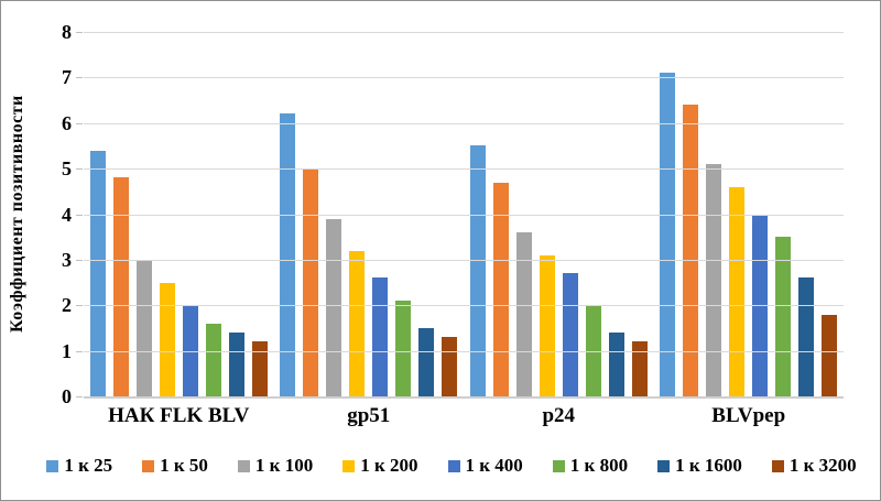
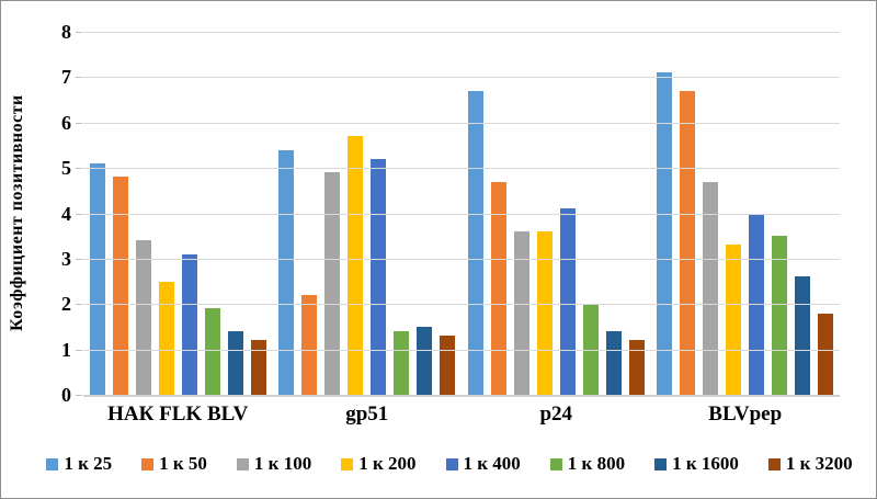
1 к 25/НАК FLK BLV: 5.4 -> 5.1
1 к 100/НАК FLK BLV: 3.0 -> 3.4
1 к 400/НАК FLK BLV: 2.0 -> 3.1
1 к 800/НАК FLK BLV: 1.6 -> 1.9
1 к 25/gp51: 6.2 -> 5.4
1 к 50/gp51: 5.0 -> 2.2
1 к 100/gp51: 3.9 -> 4.9
1 к 200/gp51: 3.2 -> 5.7
1 к 400/gp51: 2.6 -> 5.2
1 к 800/gp51: 2.1 -> 1.4
1 к 25/p24: 5.5 -> 6.7
1 к 200/p24: 3.1 -> 3.6
1 к 400/p24: 2.7 -> 4.1
1 к 50/BLVpep: 6.4 -> 6.7
1 к 100/BLVpep: 5.1 -> 4.7
1 к 200/BLVpep: 4.6 -> 3.3
